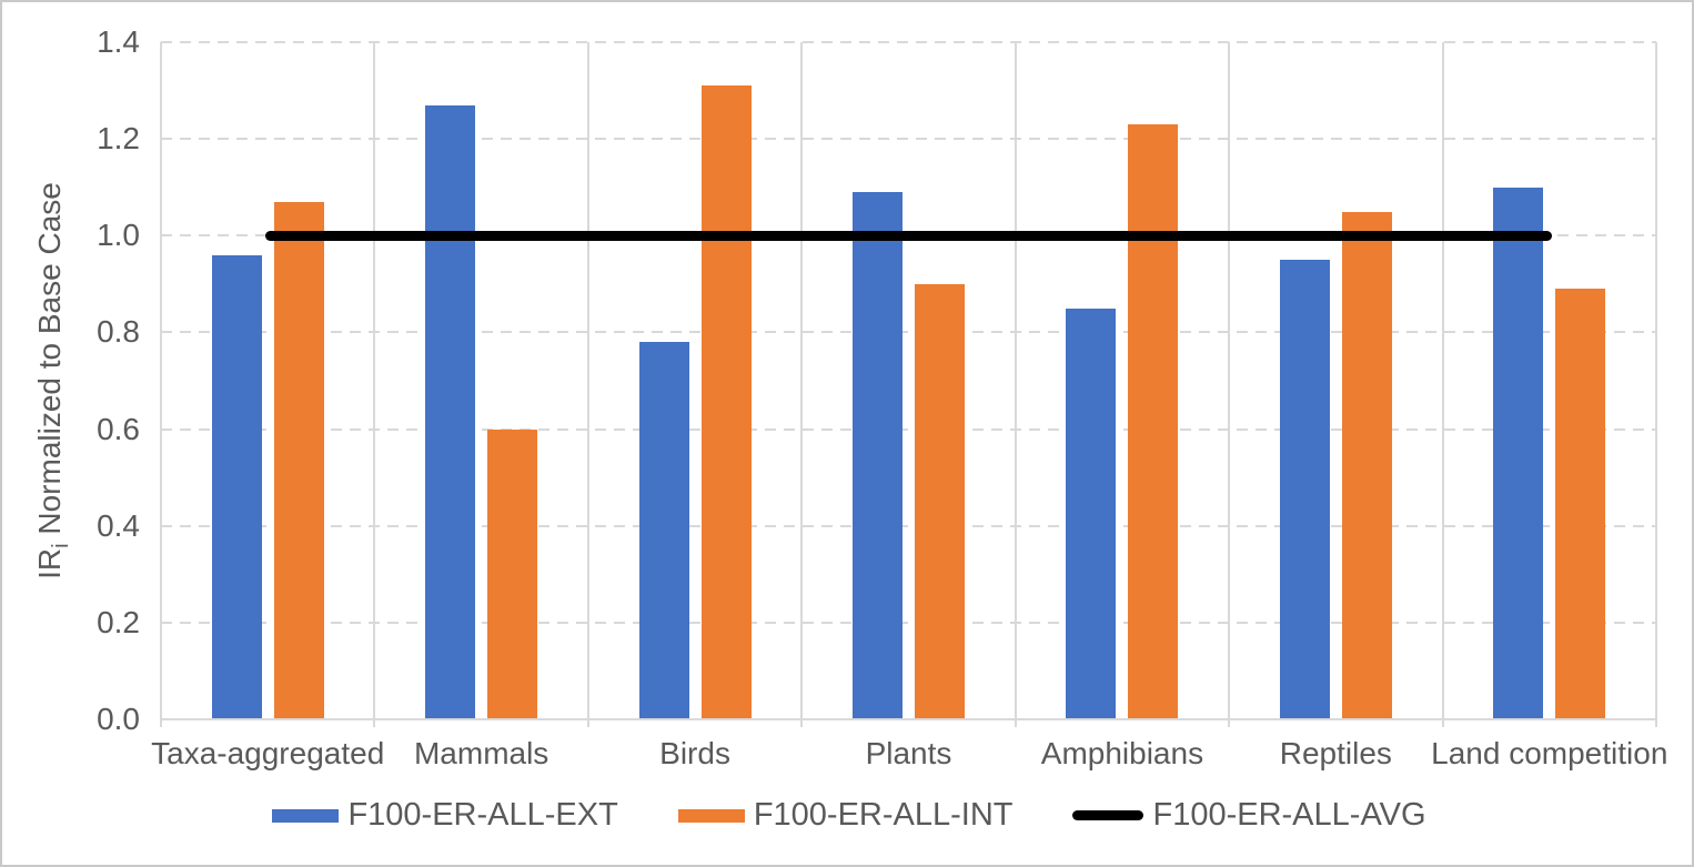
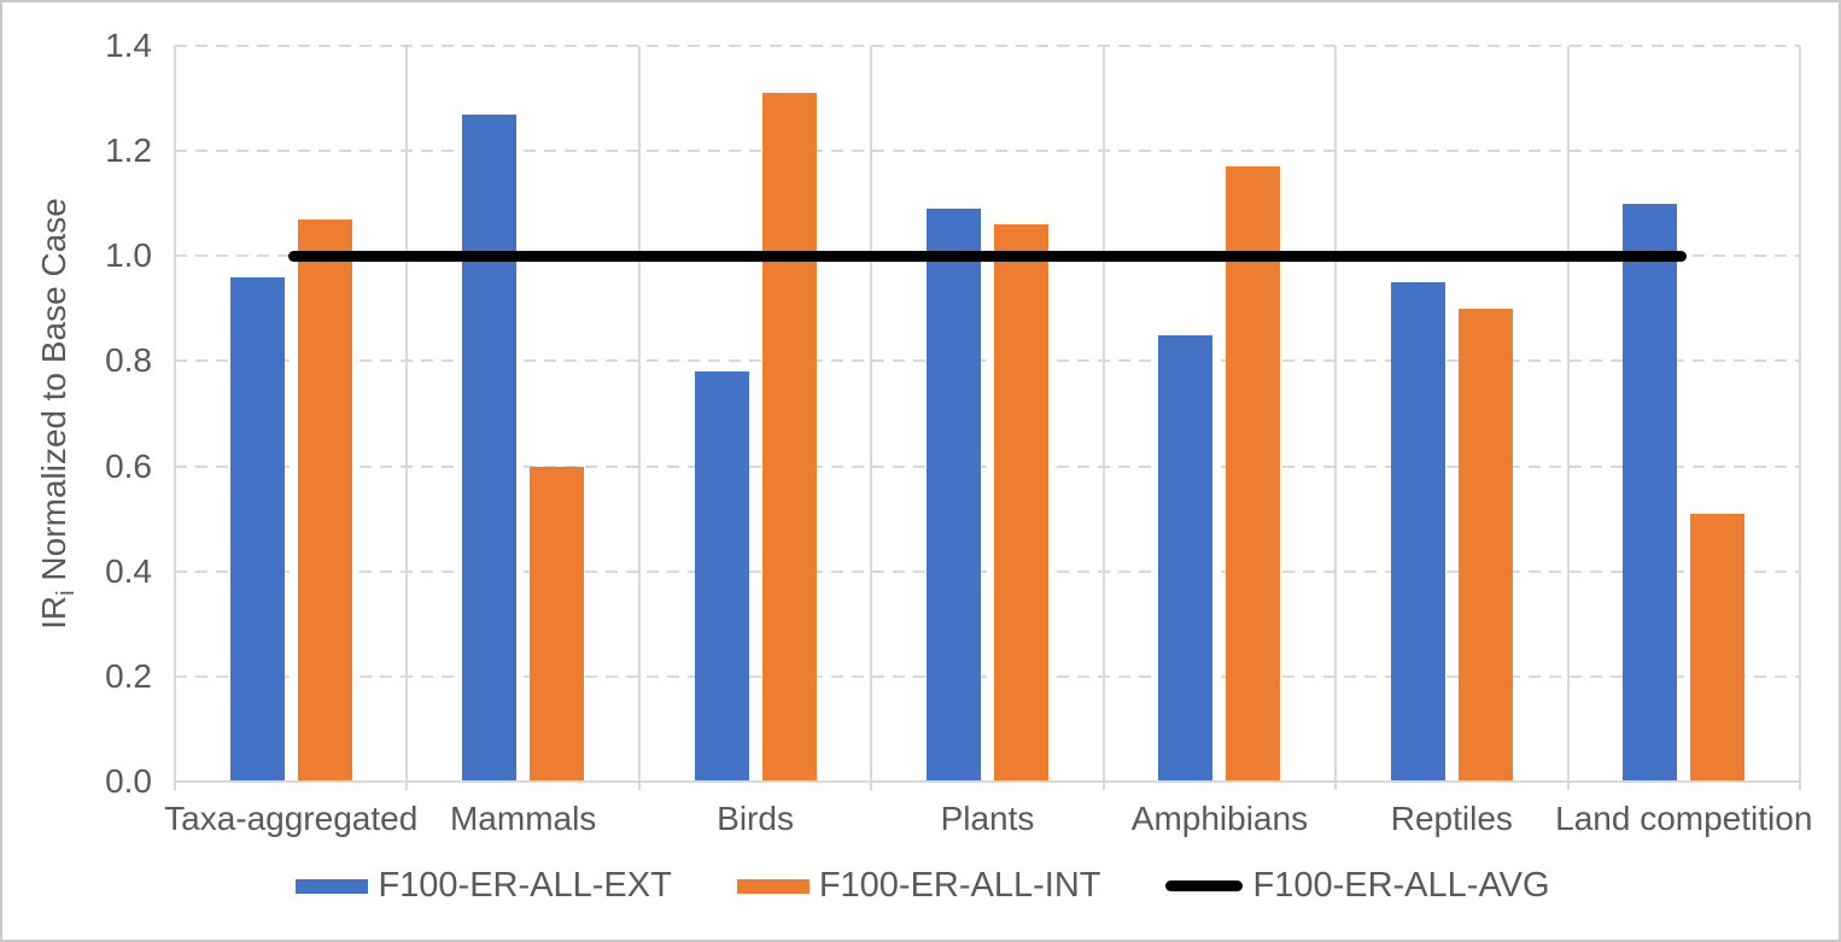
F100-ER-ALL-INT/Plants: 0.90 -> 1.06
F100-ER-ALL-INT/Amphibians: 1.23 -> 1.17
F100-ER-ALL-INT/Reptiles: 1.05 -> 0.90
F100-ER-ALL-INT/Land competition: 0.89 -> 0.51
